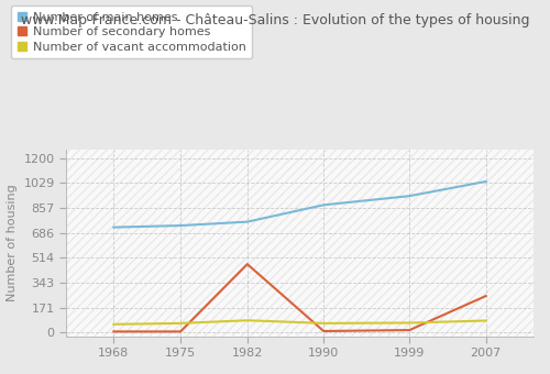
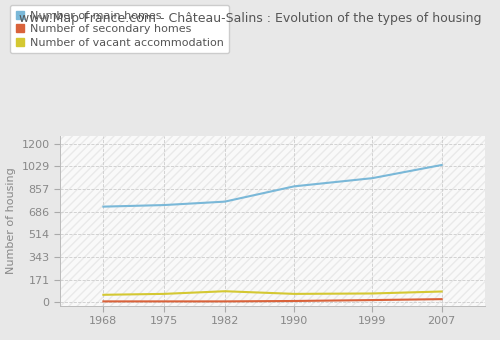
Number of secondary homes/1982: 470 -> 0
Number of secondary homes/2007: 250 -> 20
